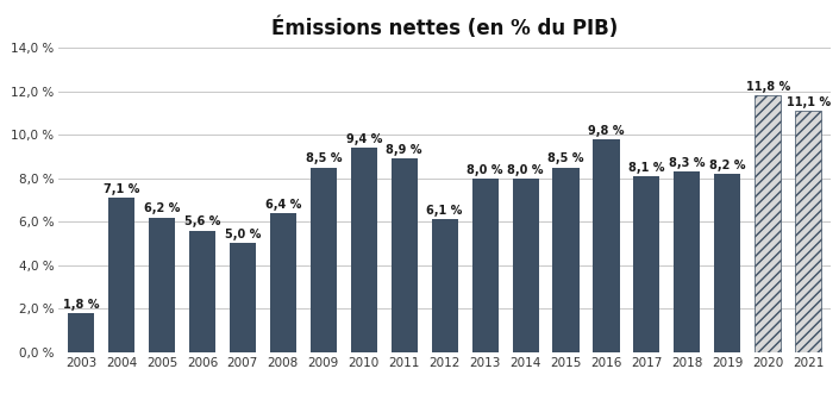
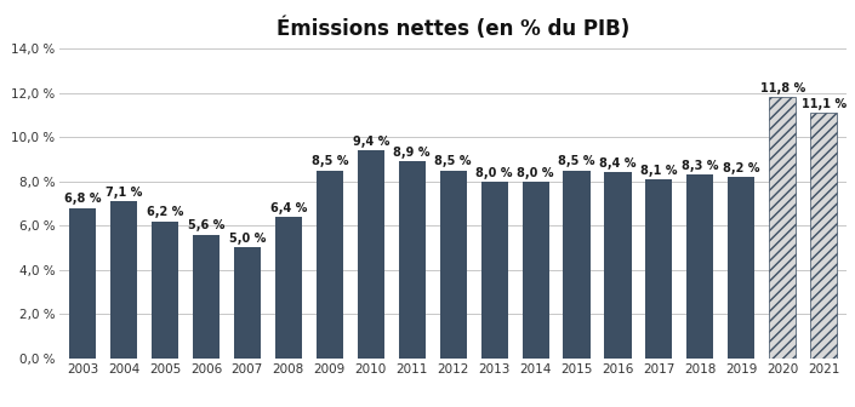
2003: 1,8 -> 6,8
2012: 6,1 -> 8,5
2016: 9,8 -> 8,4
